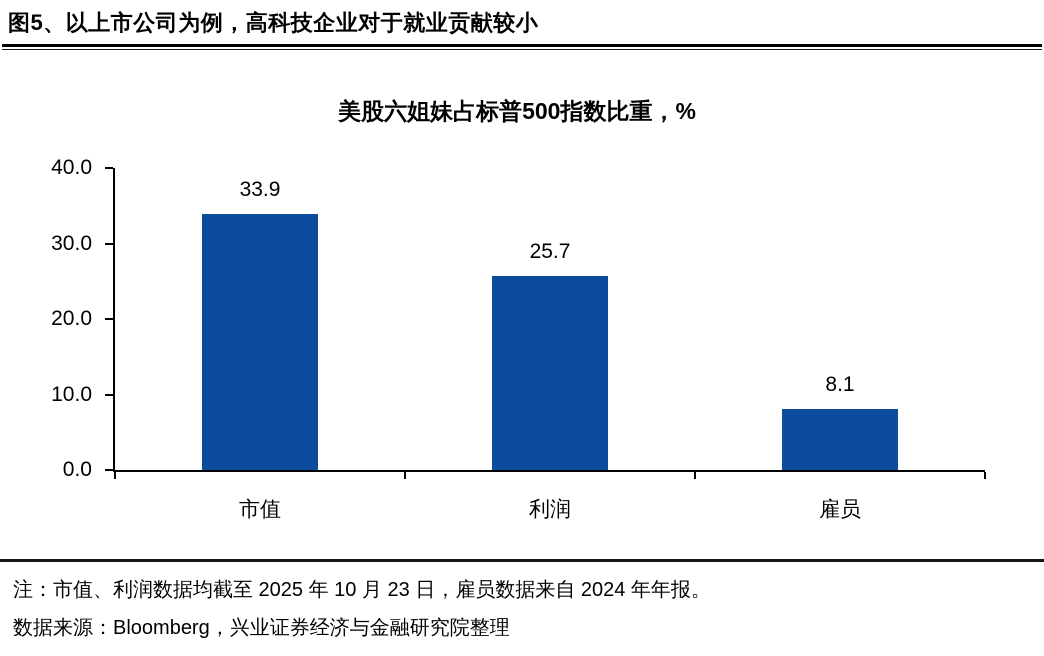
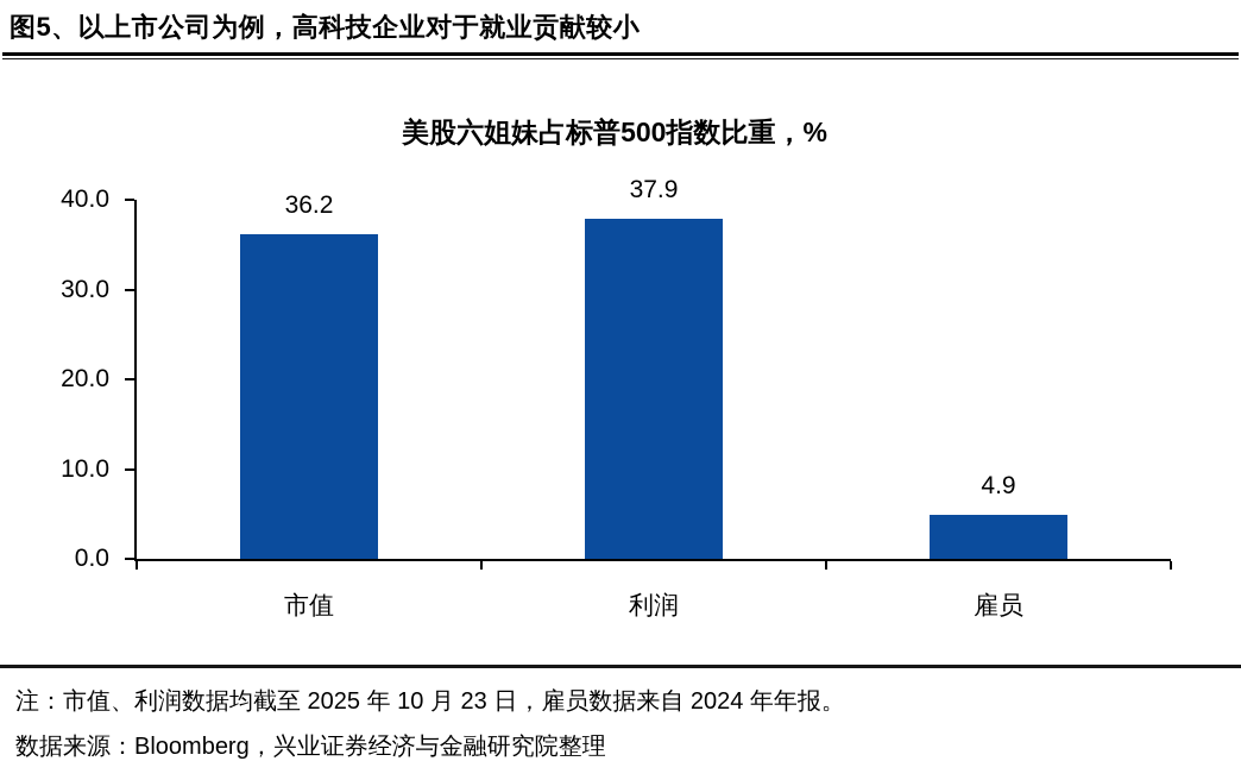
市值: 33.9 -> 36.2
利润: 25.7 -> 37.9
雇员: 8.1 -> 4.9
